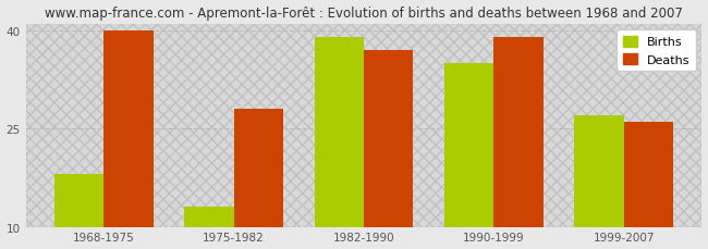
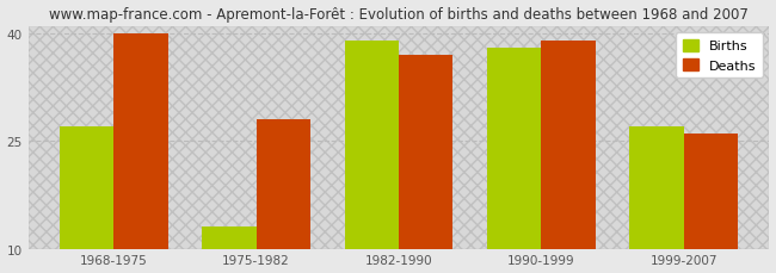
Births/1968-1975: 18 -> 27
Births/1990-1999: 35 -> 38
